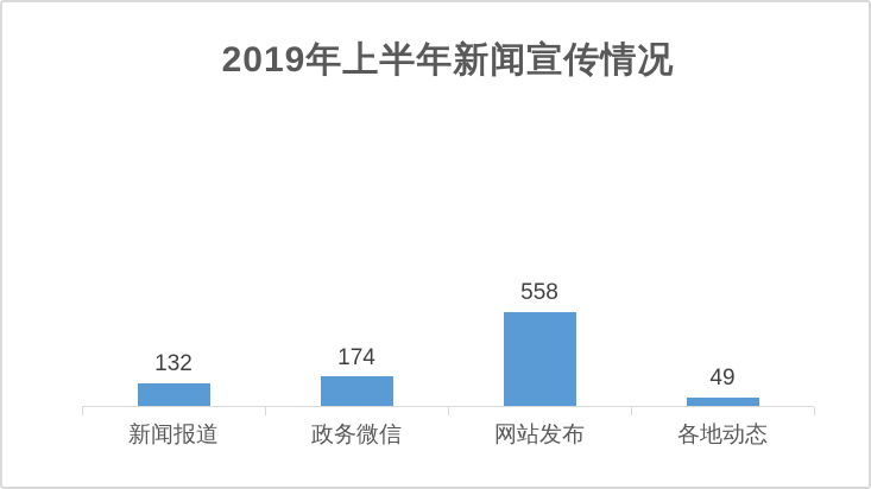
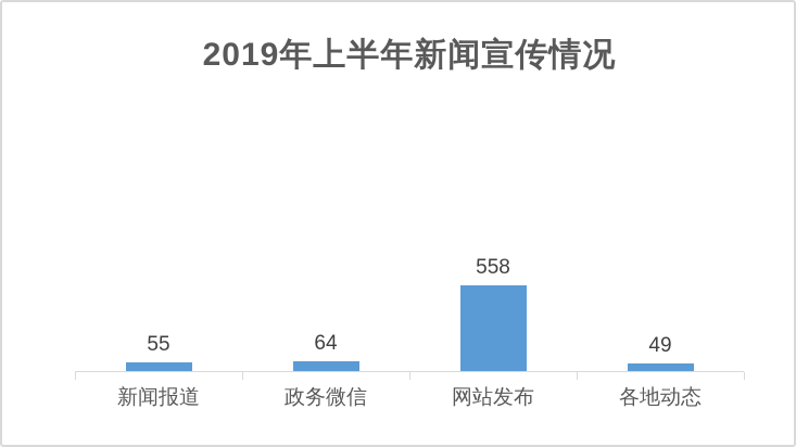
新闻报道: 132 -> 55
政务微信: 174 -> 64
